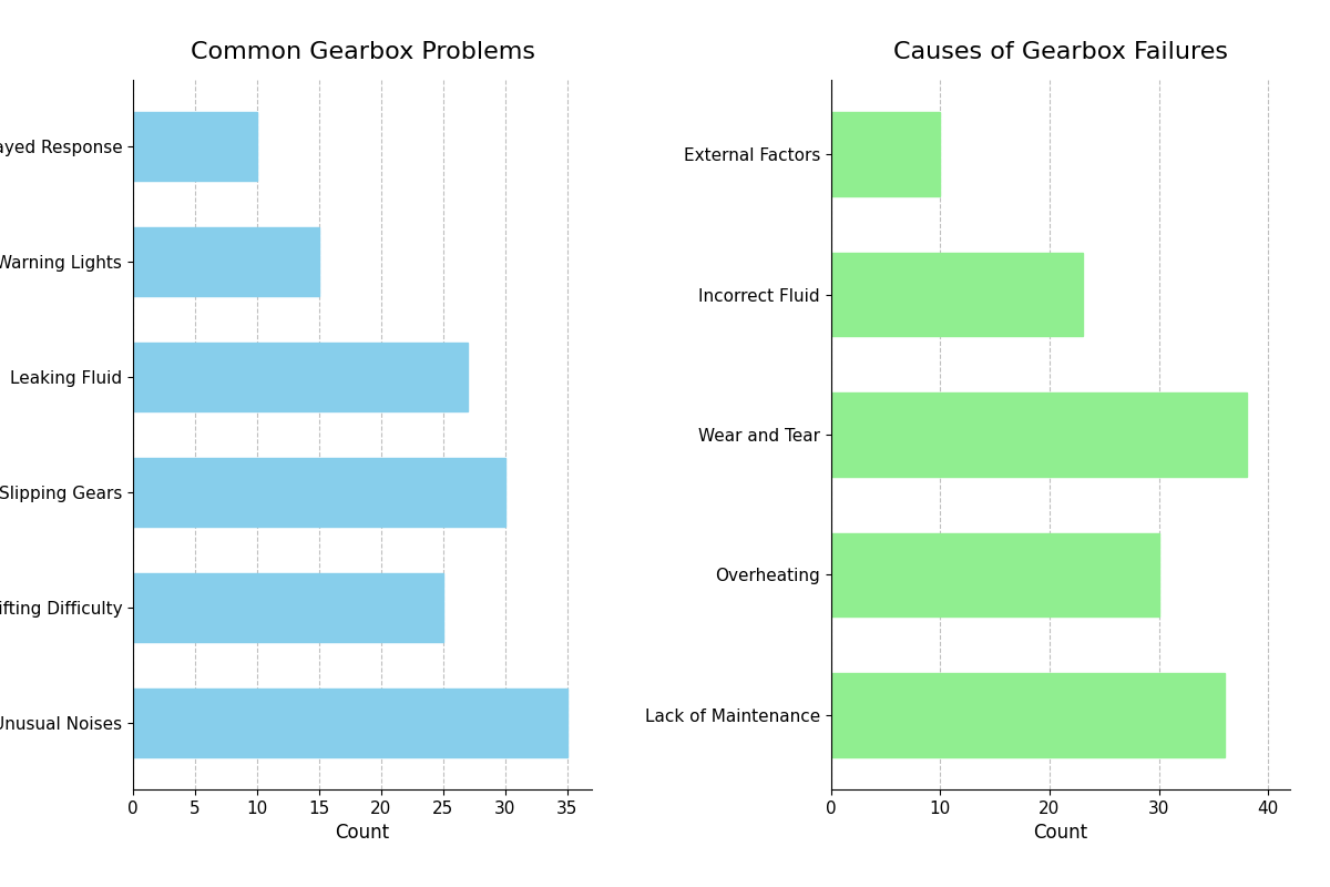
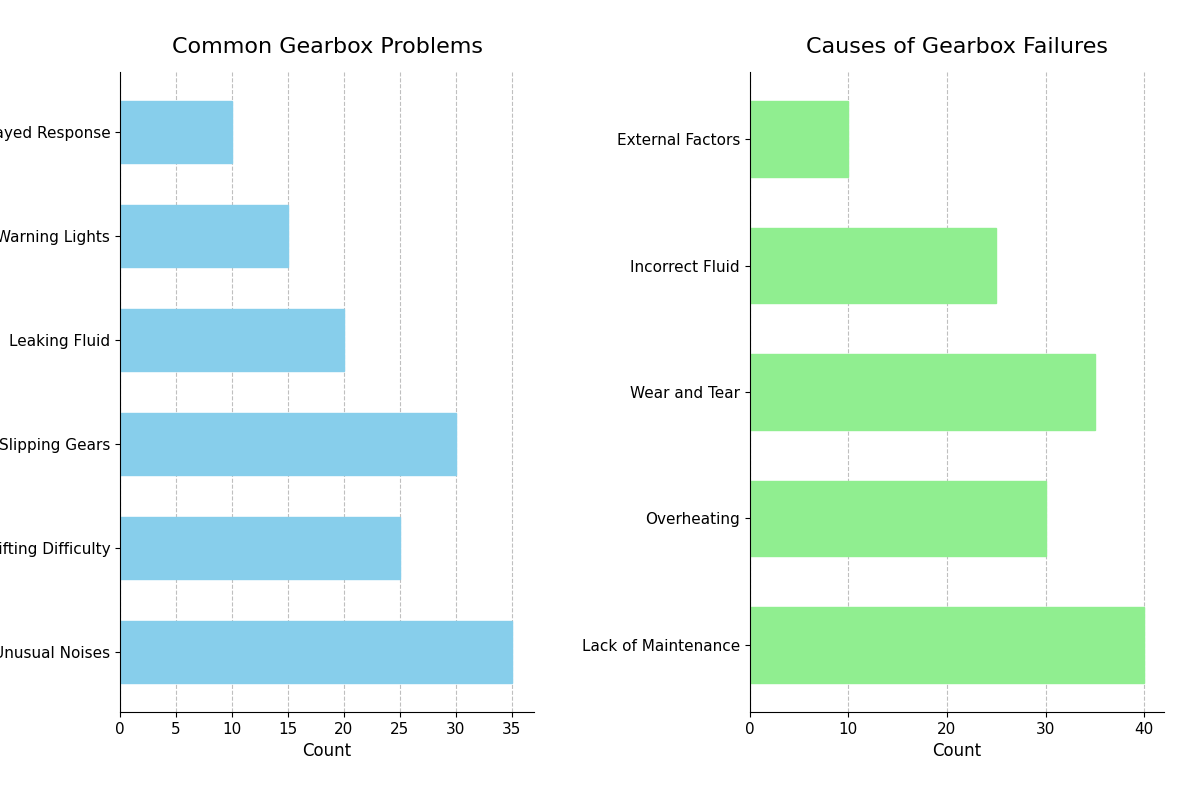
Common Gearbox Problems/Leaking Fluid: 27 -> 20
Causes of Gearbox Failures/Incorrect Fluid: 23 -> 25
Causes of Gearbox Failures/Wear and Tear: 38 -> 35
Causes of Gearbox Failures/Lack of Maintenance: 36 -> 40
